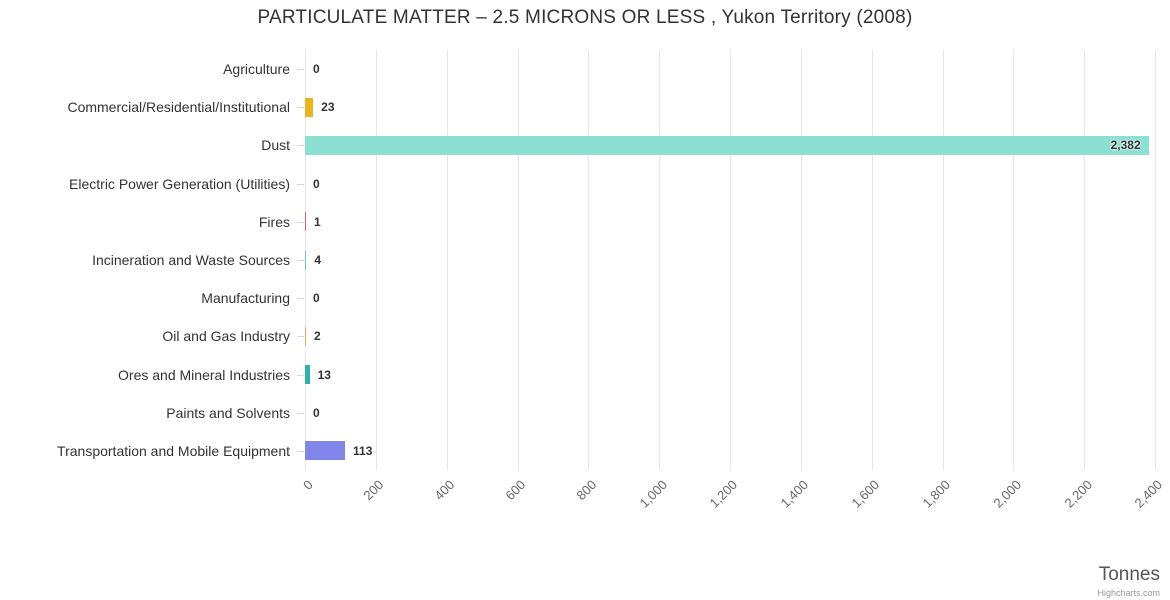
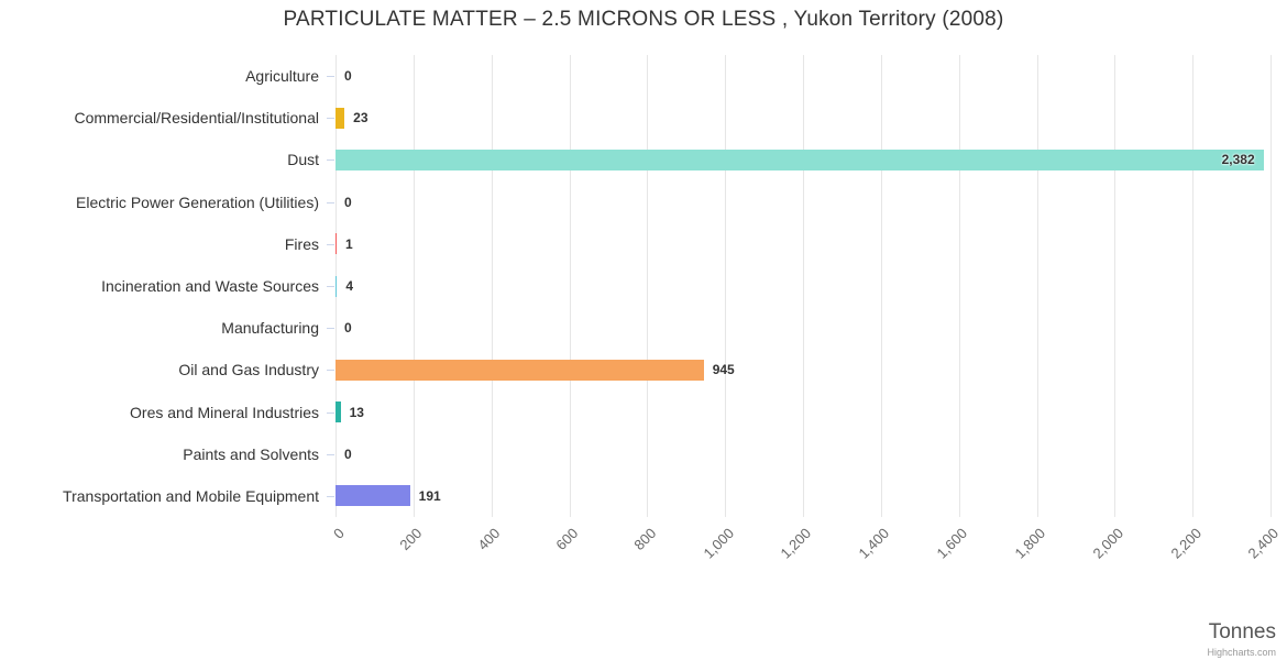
Oil and Gas Industry: 2 -> 945
Transportation and Mobile Equipment: 113 -> 191
